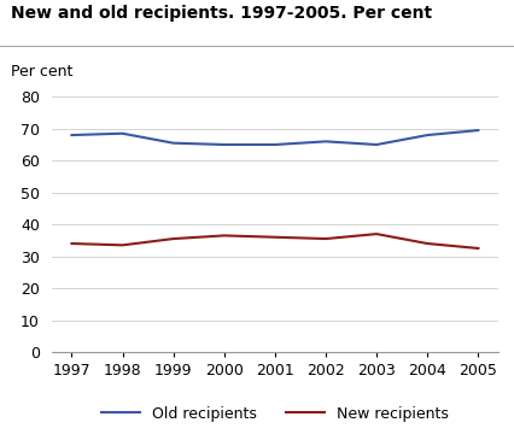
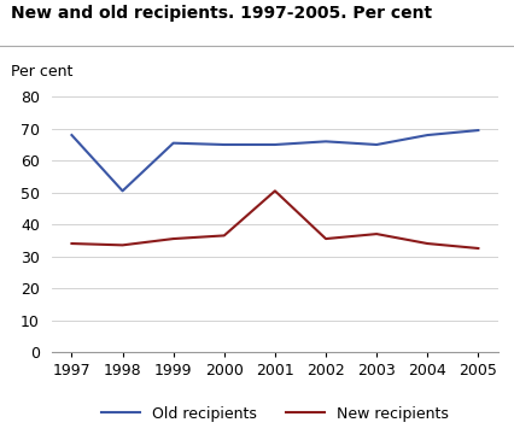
Old recipients/1998: 68.5 -> 50.5
New recipients/2001: 36.0 -> 50.5
